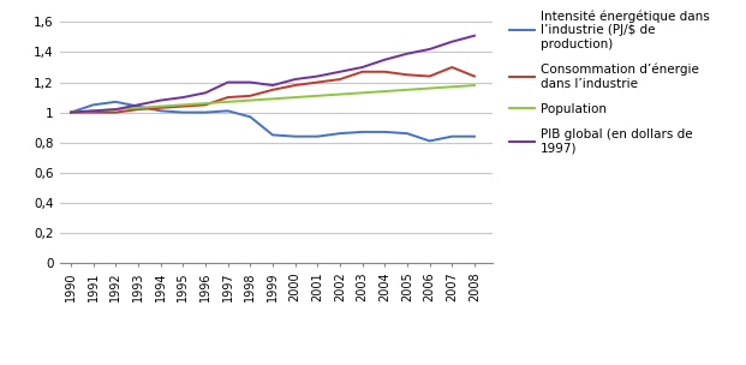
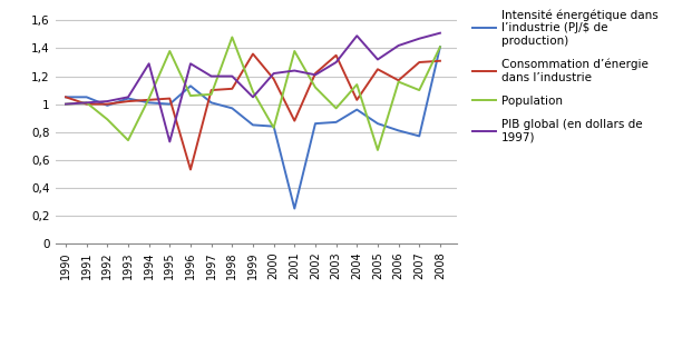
Intensité énergétique dans l’industrie (PJ/$ de production)/1990: 1,00 -> 1,05
Consommation d’énergie dans l’industrie/1990: 1,00 -> 1,05
Intensité énergétique dans l’industrie (PJ/$ de production)/1992: 1,07 -> 0,99
Population/1992: 1,02 -> 0,89
Population/1993: 1,03 -> 0,74
PIB global (en dollars de 1997)/1994: 1,08 -> 1,29
Population/1995: 1,05 -> 1,38
PIB global (en dollars de 1997)/1995: 1,10 -> 0,73
Intensité énergétique dans l’industrie (PJ/$ de production)/1996: 1,00 -> 1,13
Consommation d’énergie dans l’industrie/1996: 1,05 -> 0,53
PIB global (en dollars de 1997)/1996: 1,13 -> 1,29
Population/1998: 1,08 -> 1,48
Consommation d’énergie dans l’industrie/1999: 1,15 -> 1,36
PIB global (en dollars de 1997)/1999: 1,18 -> 1,05
Population/2000: 1,10 -> 0,83
Intensité énergétique dans l’industrie (PJ/$ de production)/2001: 0,84 -> 0,25
Consommation d’énergie dans l’industrie/2001: 1,20 -> 0,88
Population/2001: 1,11 -> 1,38
PIB global (en dollars de 1997)/2002: 1,27 -> 1,21
Consommation d’énergie dans l’industrie/2003: 1,27 -> 1,35
Population/2003: 1,13 -> 0,97
Intensité énergétique dans l’industrie (PJ/$ de production)/2004: 0,87 -> 0,96
Consommation d’énergie dans l’industrie/2004: 1,27 -> 1,03
PIB global (en dollars de 1997)/2004: 1,35 -> 1,49
Population/2005: 1,15 -> 0,67
PIB global (en dollars de 1997)/2005: 1,39 -> 1,32
Consommation d’énergie dans l’industrie/2006: 1,24 -> 1,17
Intensité énergétique dans l’industrie (PJ/$ de production)/2007: 0,84 -> 0,77
Population/2007: 1,17 -> 1,10
Intensité énergétique dans l’industrie (PJ/$ de production)/2008: 0,84 -> 1,41
Consommation d’énergie dans l’industrie/2008: 1,24 -> 1,31
Population/2008: 1,18 -> 1,41
